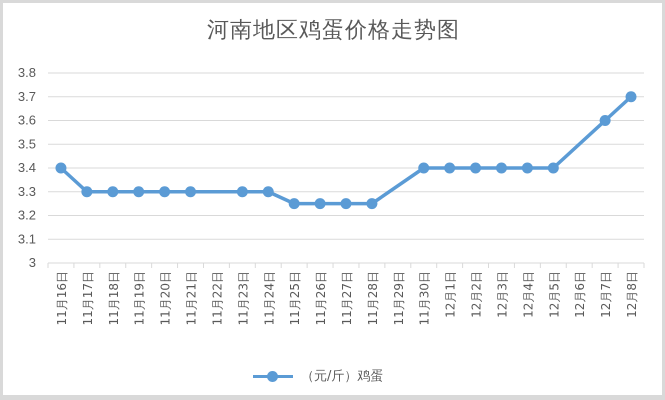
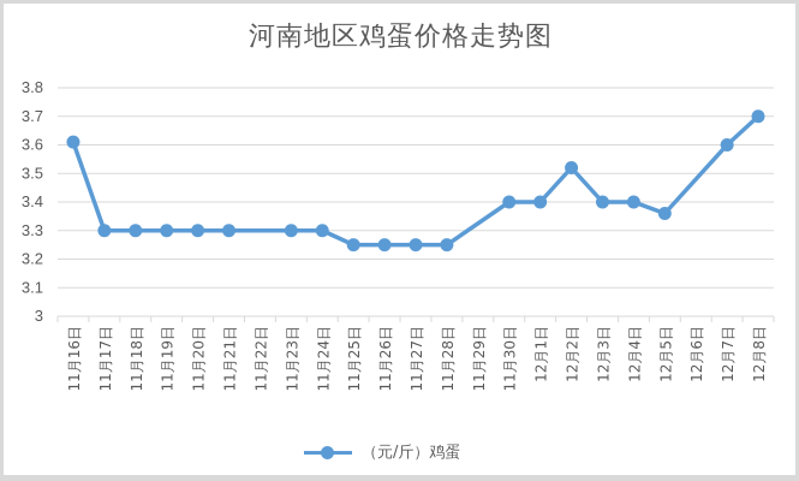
11月16日: 3.40 -> 3.61
12月2日: 3.40 -> 3.52
12月5日: 3.40 -> 3.36
